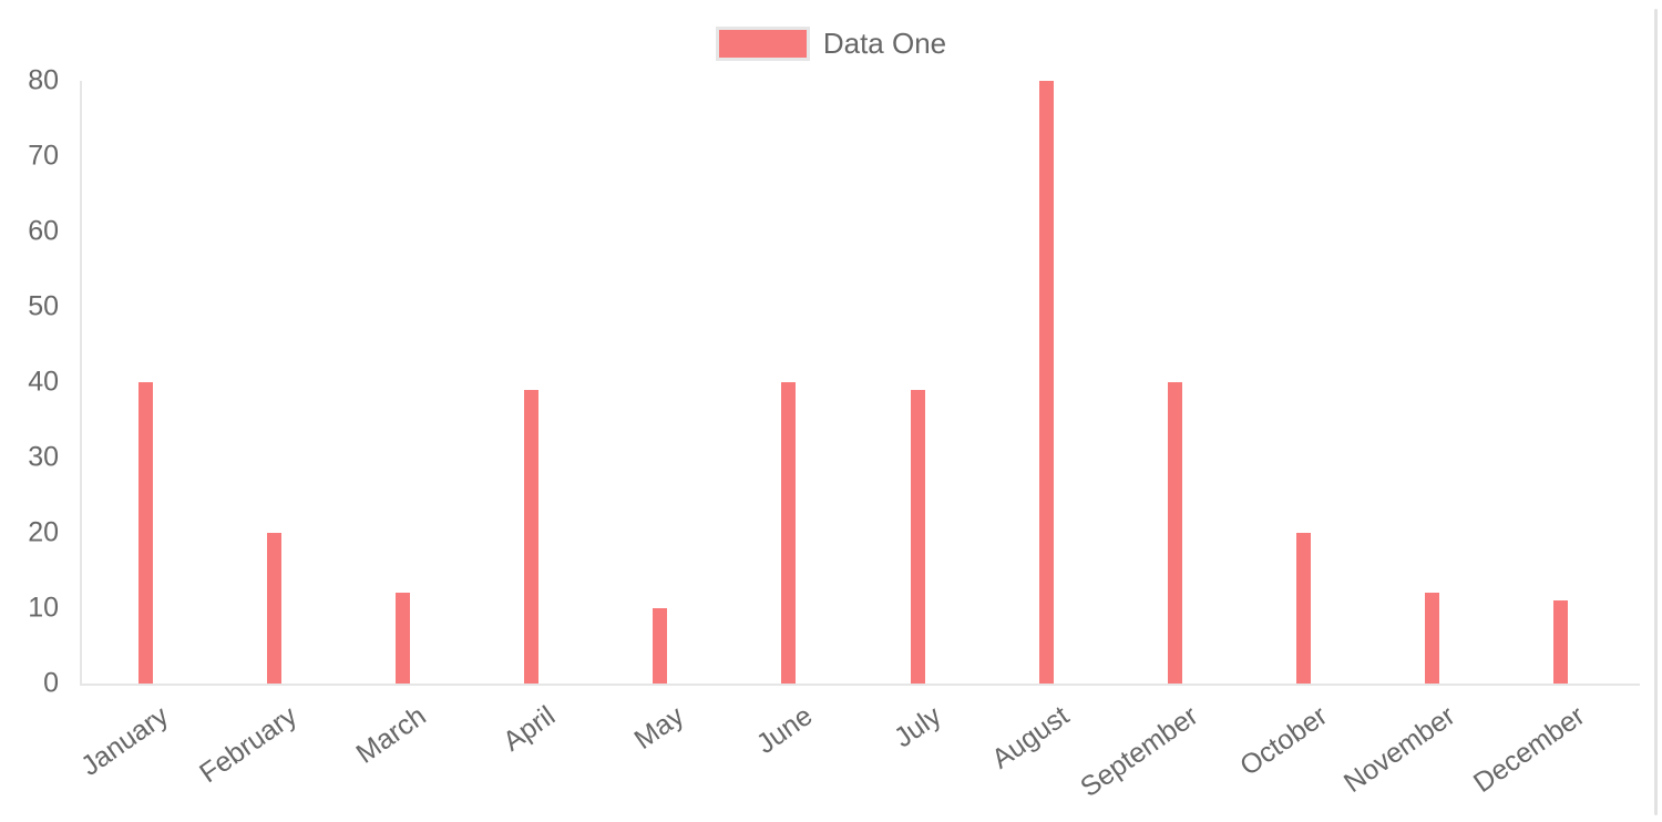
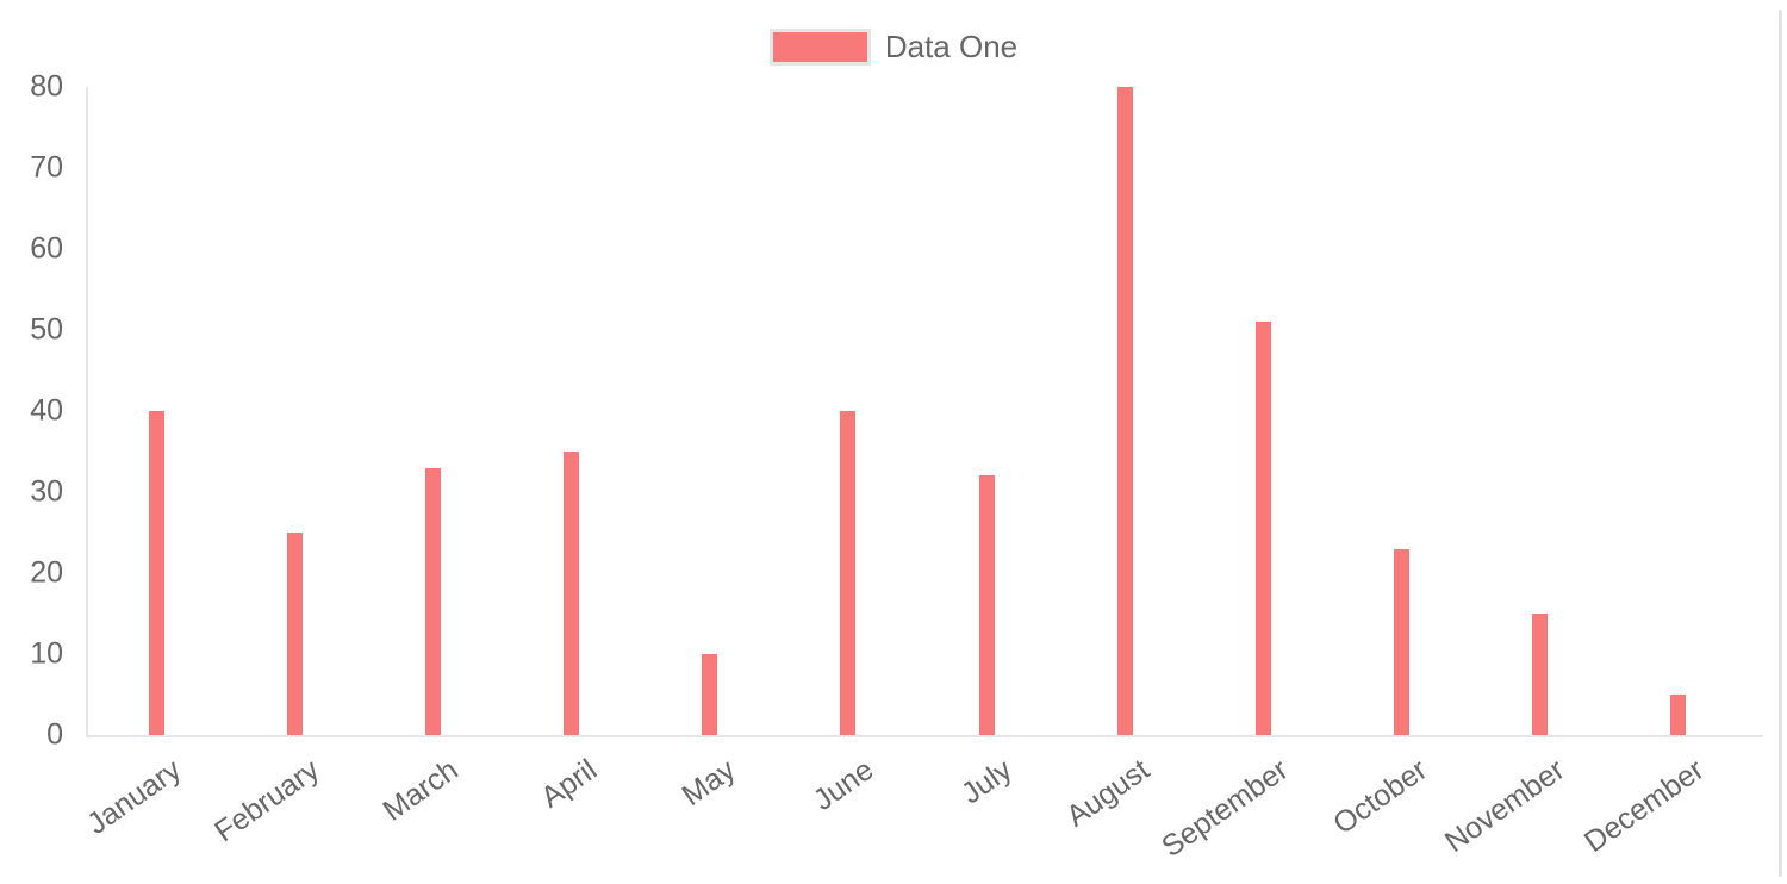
February: 20 -> 25
March: 12 -> 33
April: 39 -> 35
July: 39 -> 32
September: 40 -> 51
October: 20 -> 23
November: 12 -> 15
December: 11 -> 5
